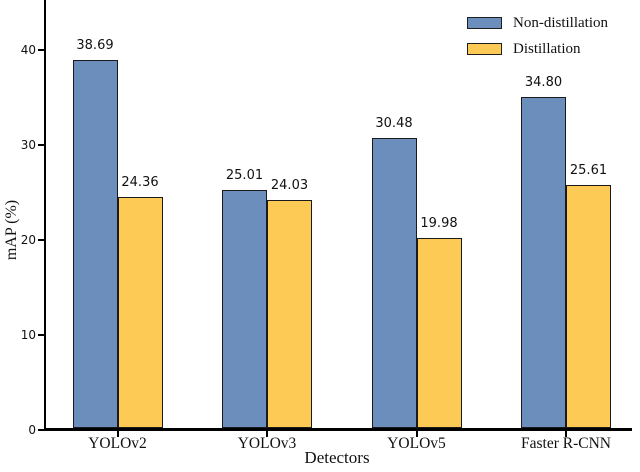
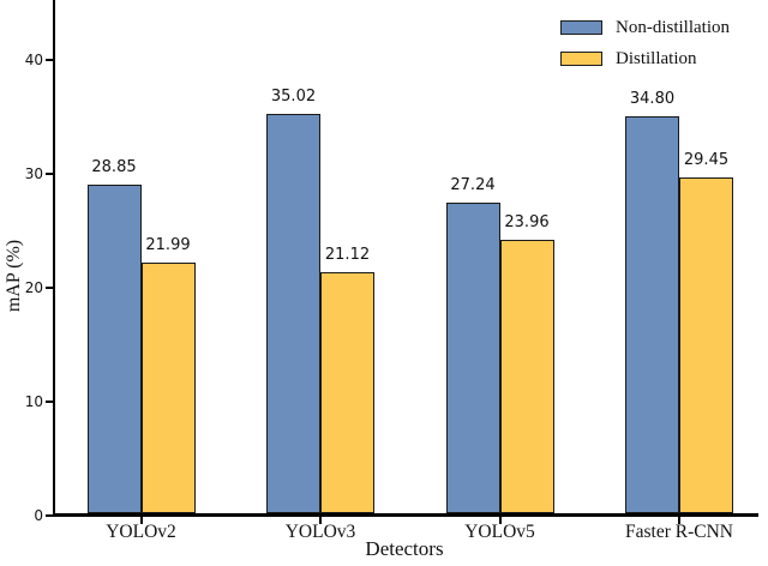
Non-distillation/YOLOv2: 38.69 -> 28.85
Distillation/YOLOv2: 24.36 -> 21.99
Non-distillation/YOLOv3: 25.01 -> 35.02
Distillation/YOLOv3: 24.03 -> 21.12
Non-distillation/YOLOv5: 30.48 -> 27.24
Distillation/YOLOv5: 19.98 -> 23.96
Distillation/Faster R-CNN: 25.61 -> 29.45
